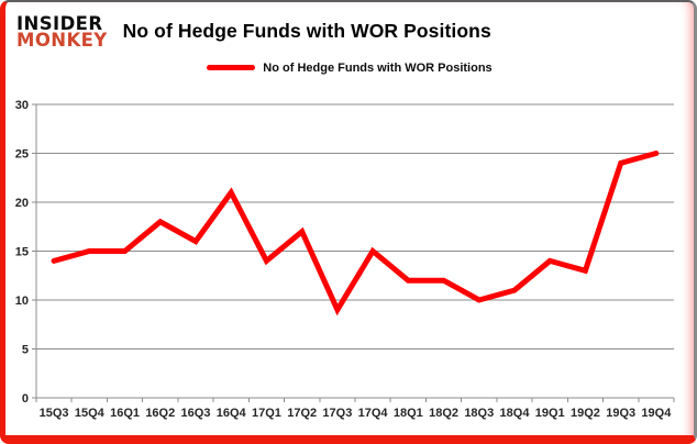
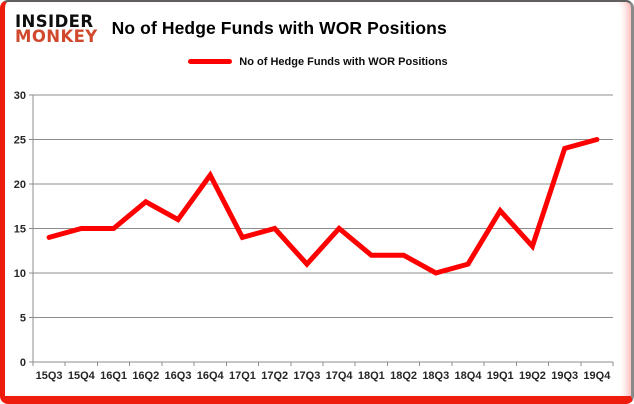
17Q2: 17 -> 15
17Q3: 9 -> 11
19Q1: 14 -> 17
